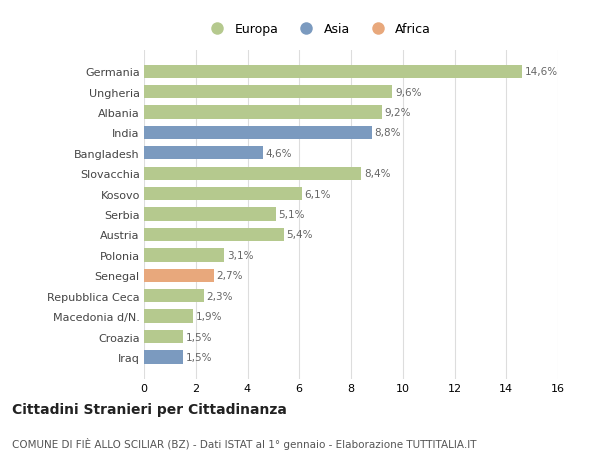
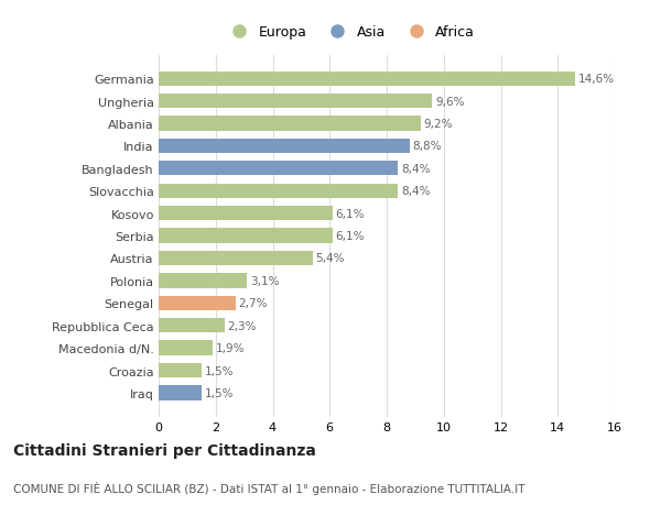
Bangladesh: 4,6% -> 8,4%
Serbia: 5,1% -> 6,1%
